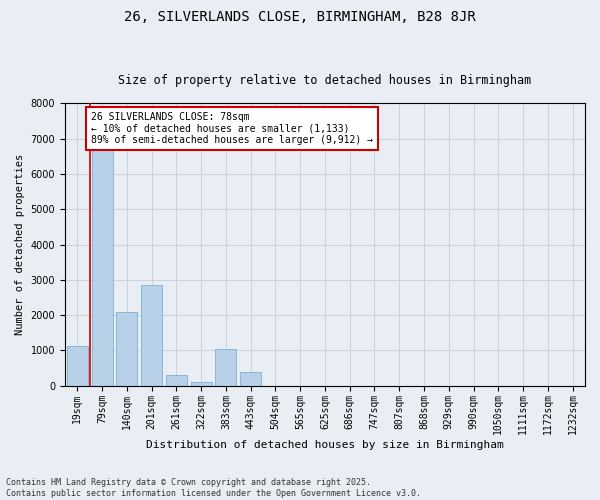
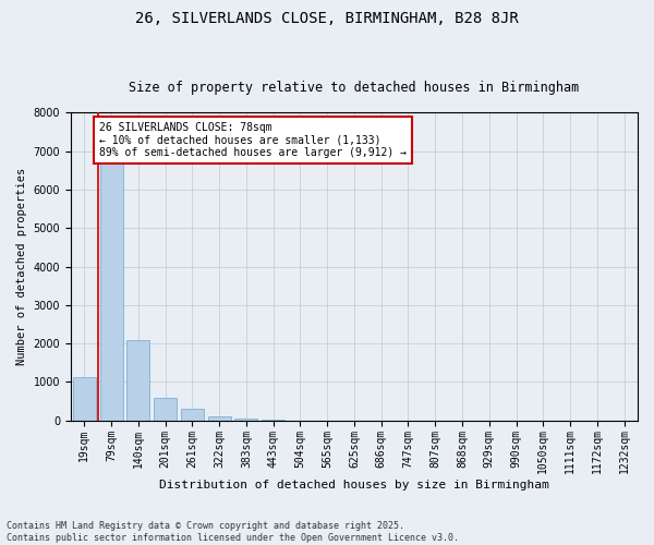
201sqm: 2850 -> 600
383sqm: 1050 -> 60
443sqm: 400 -> 20
